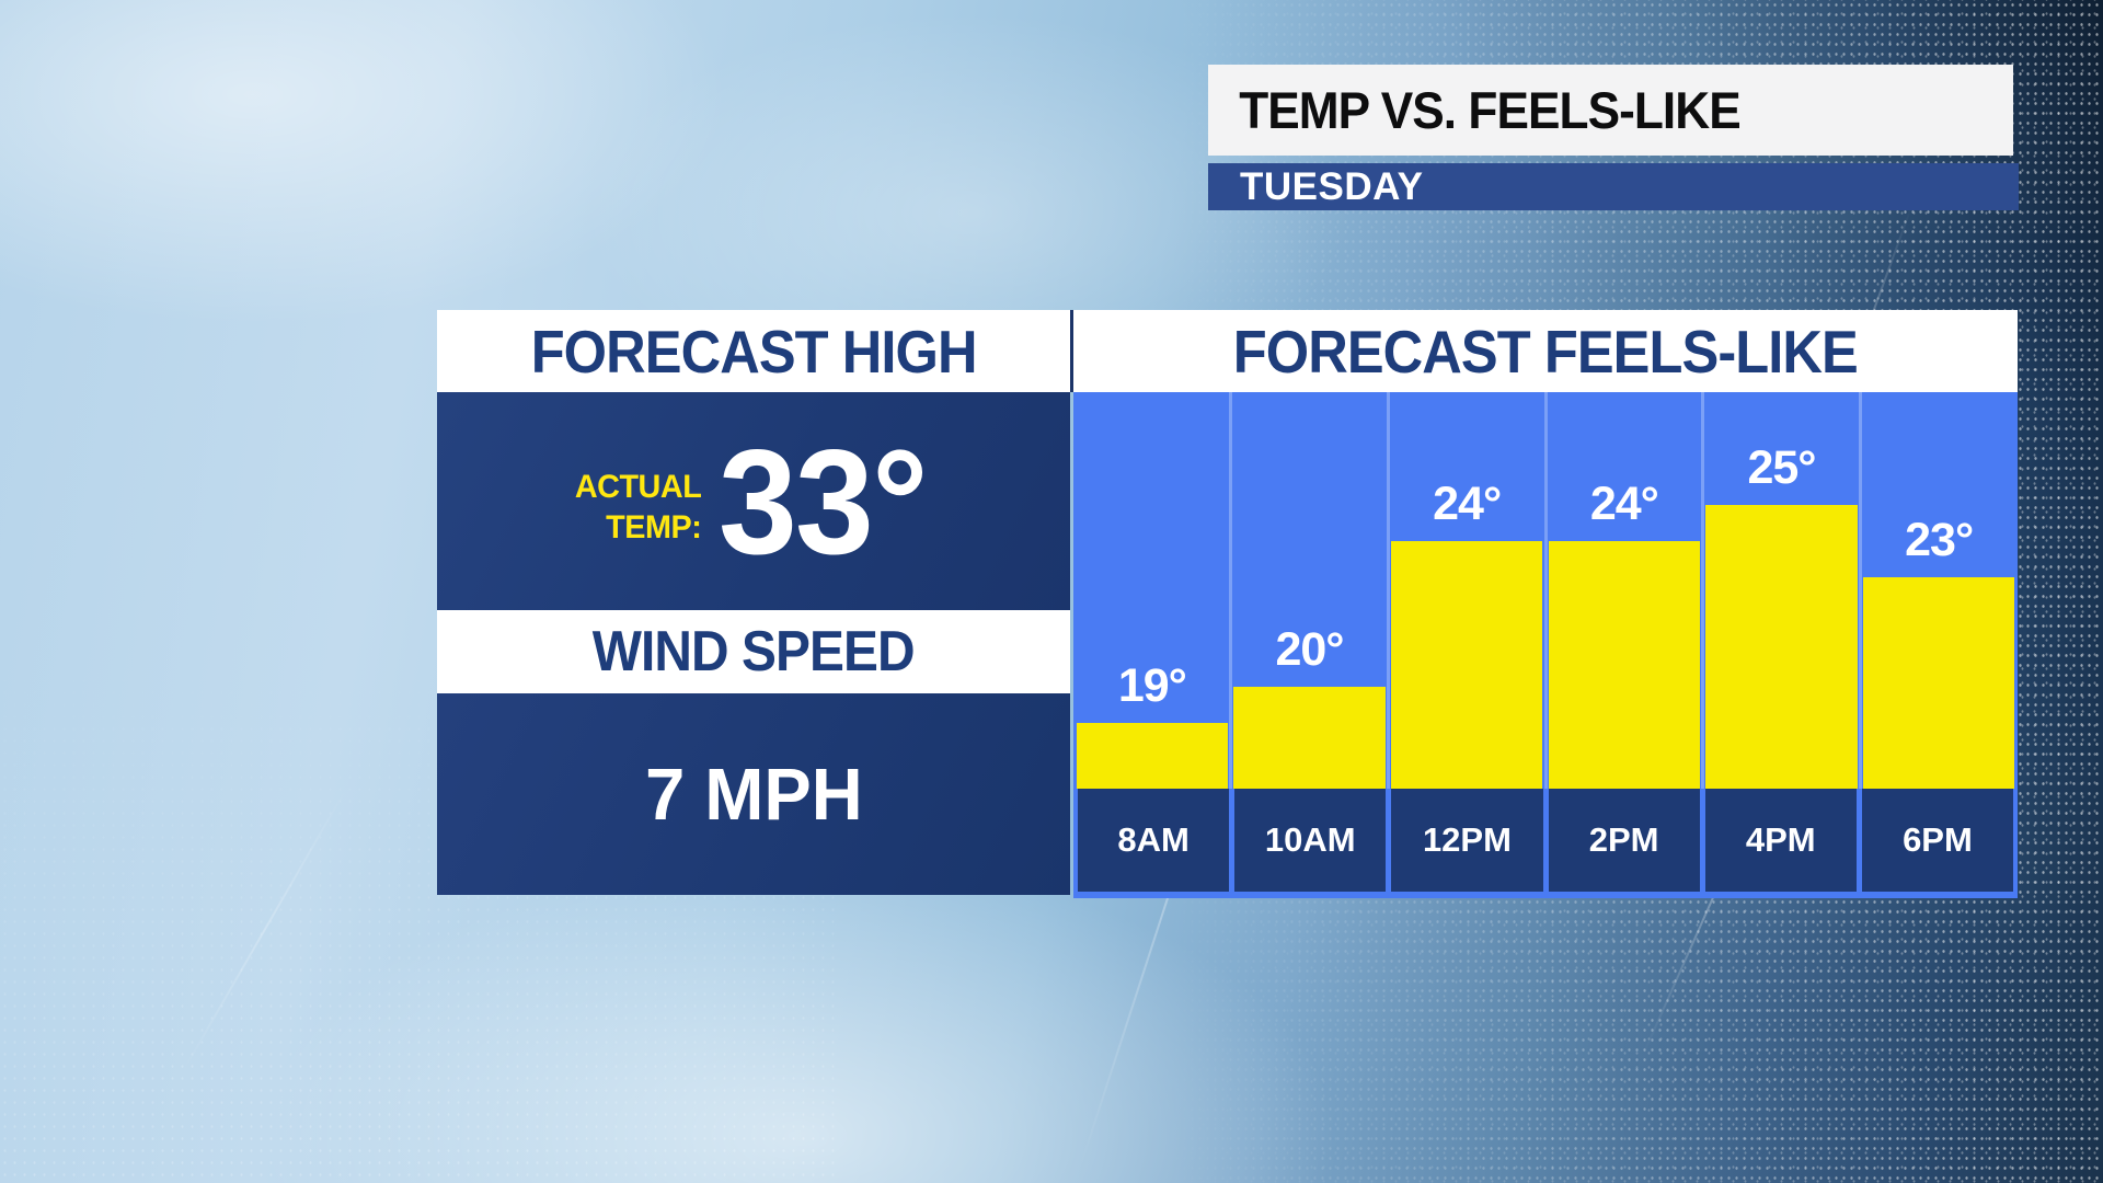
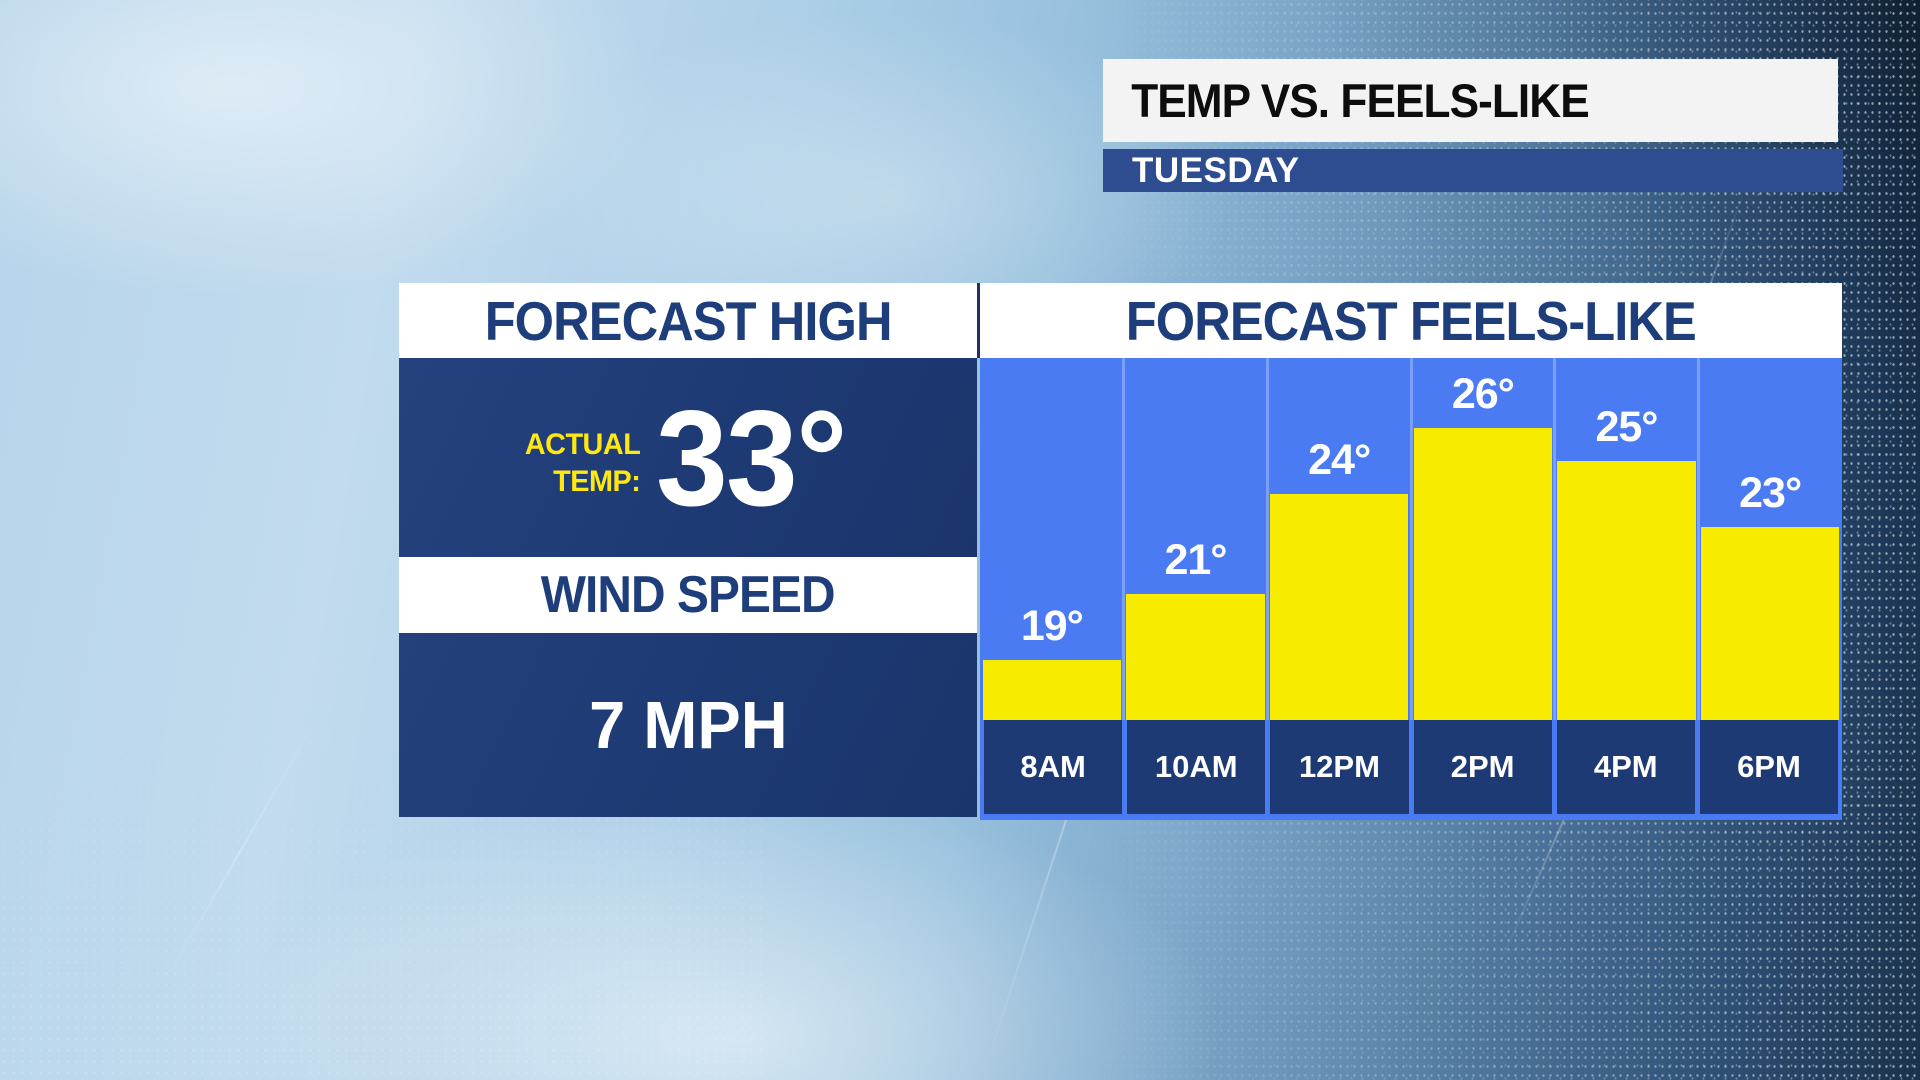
10AM: 20° -> 21°
2PM: 24° -> 26°
